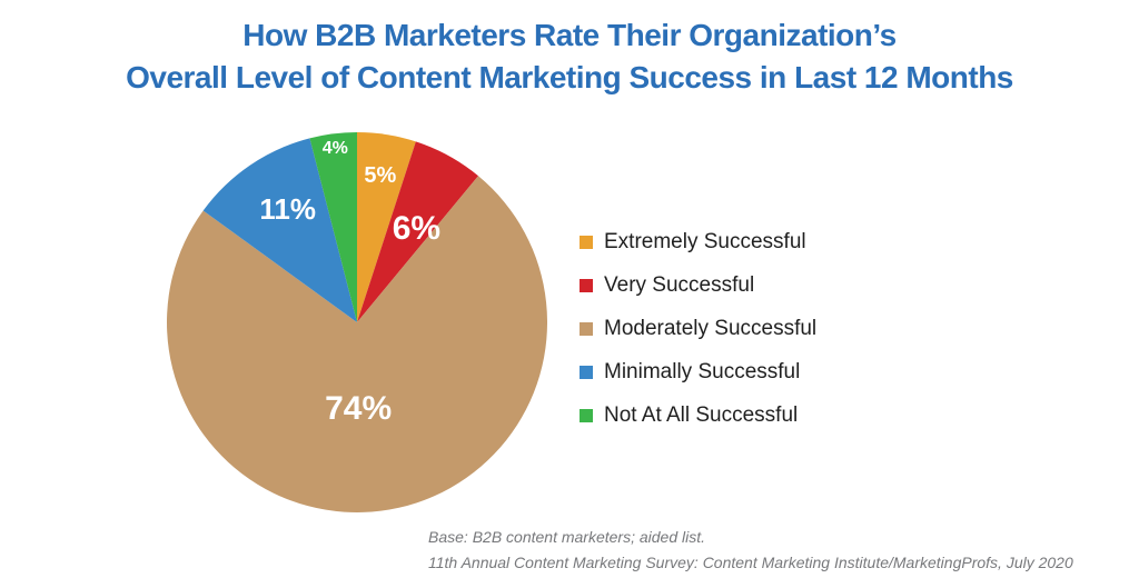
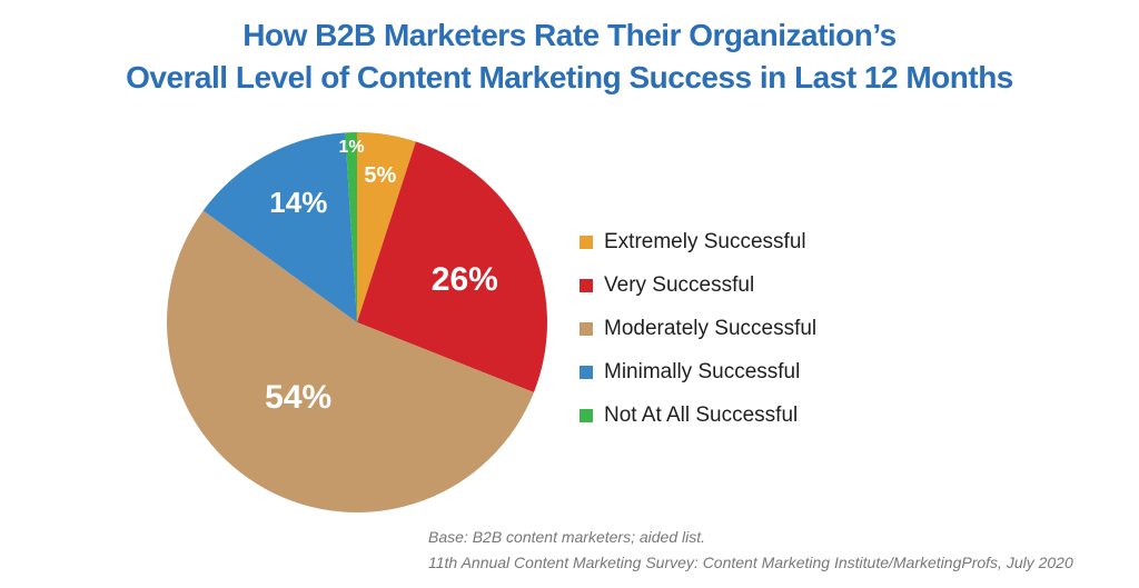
Very Successful: 6% -> 26%
Moderately Successful: 74% -> 54%
Minimally Successful: 11% -> 14%
Not At All Successful: 4% -> 1%
